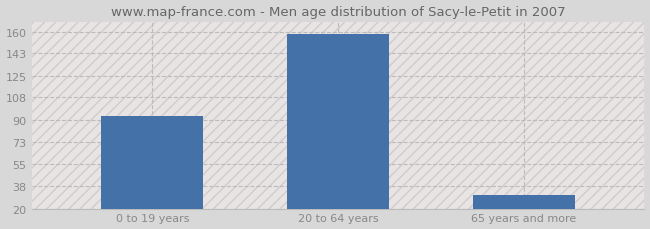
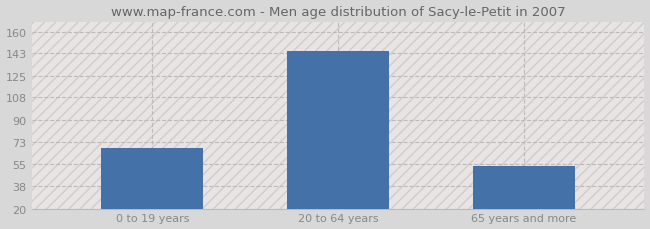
0 to 19 years: 93 -> 68
20 to 64 years: 158 -> 145
65 years and more: 31 -> 54
